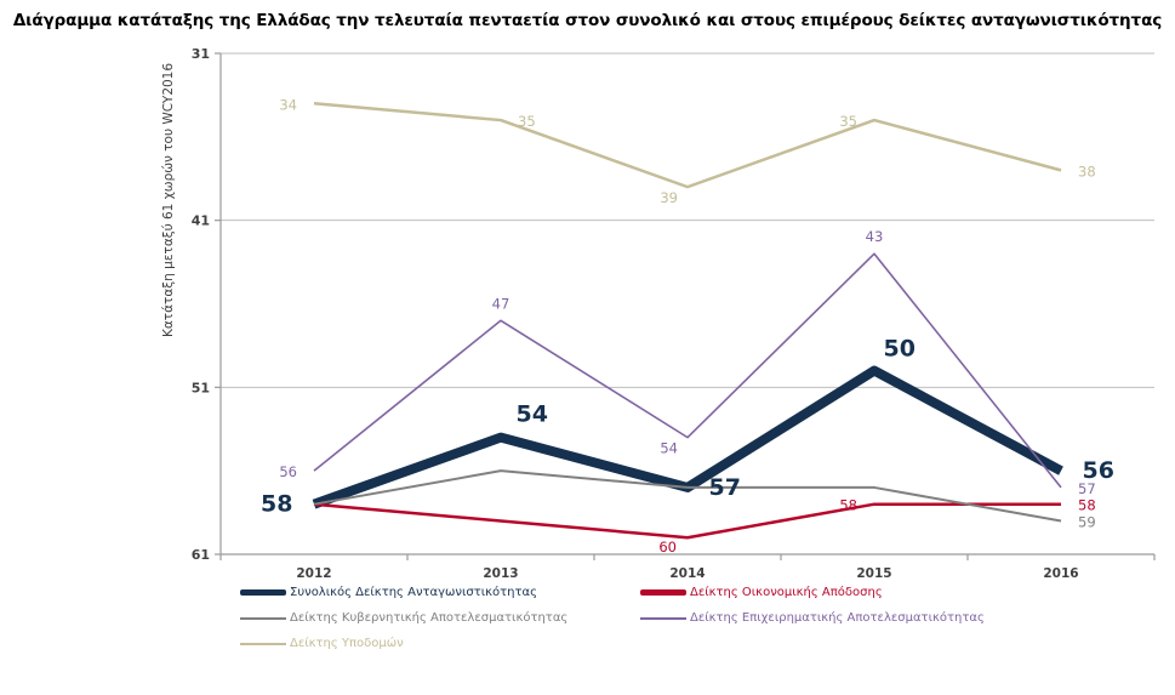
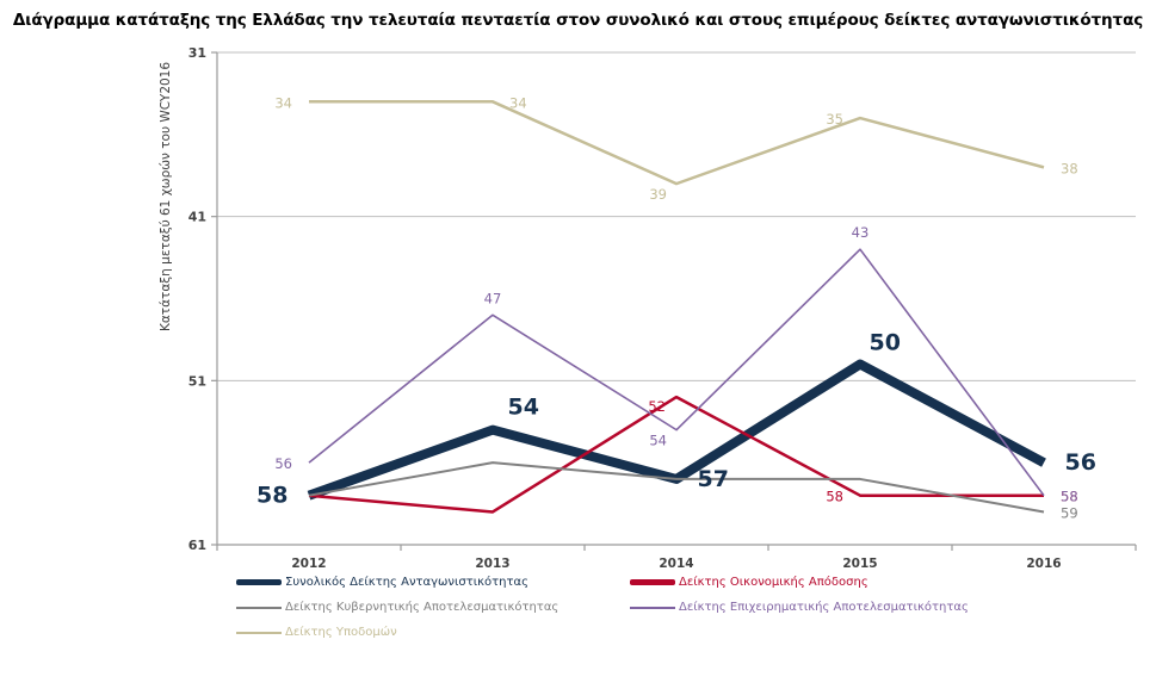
Δείκτης Υποδομών/2013: 35 -> 34
Δείκτης Οικονομικής Απόδοσης/2014: 60 -> 52
Δείκτης Επιχειρηματικής Αποτελεσματικότητας/2016: 57 -> 58
